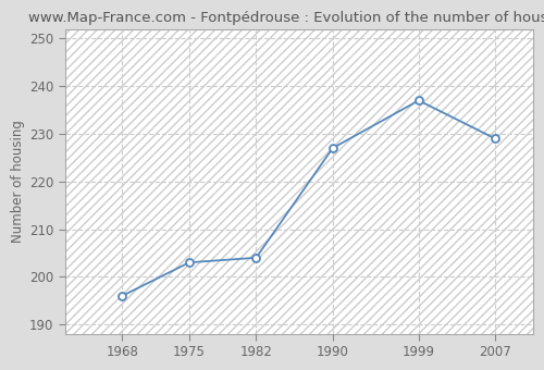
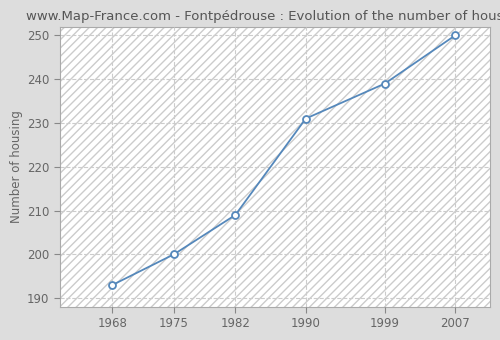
1968: 196 -> 193
1975: 203 -> 200
1982: 204 -> 209
1990: 227 -> 231
1999: 237 -> 239
2007: 229 -> 250
